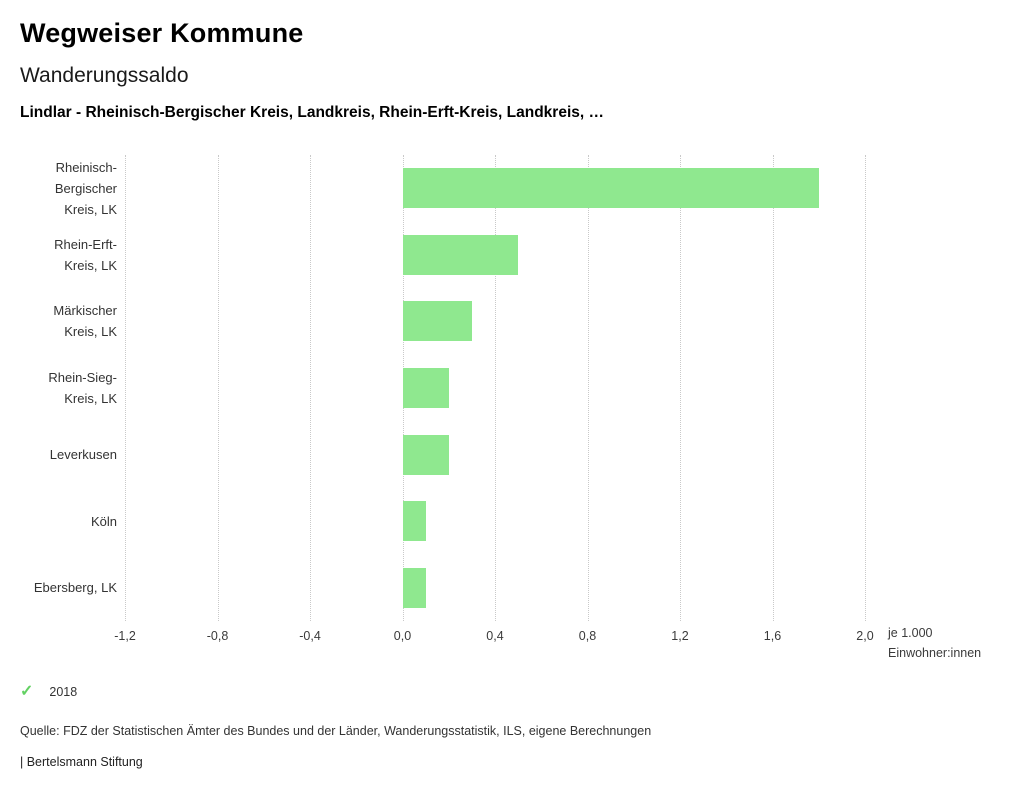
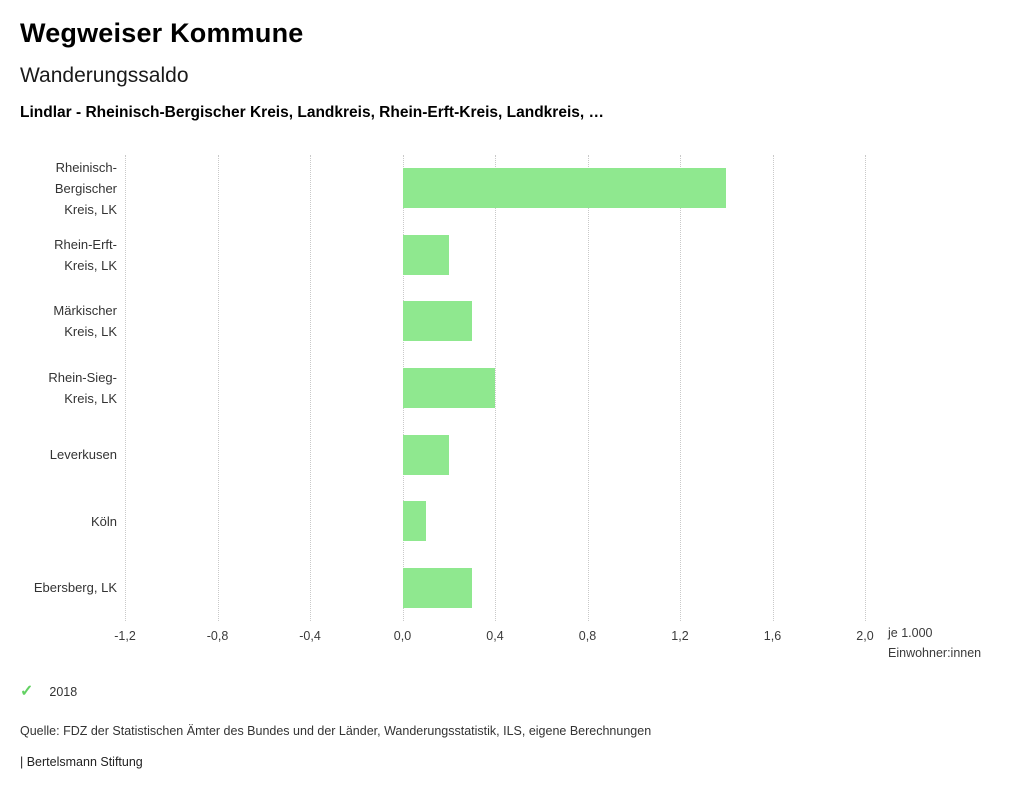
Rheinisch-Bergischer Kreis, LK: 1,8 -> 1,4
Rhein-Erft-Kreis, LK: 0,5 -> 0,2
Rhein-Sieg-Kreis, LK: 0,2 -> 0,4
Ebersberg, LK: 0,1 -> 0,3
